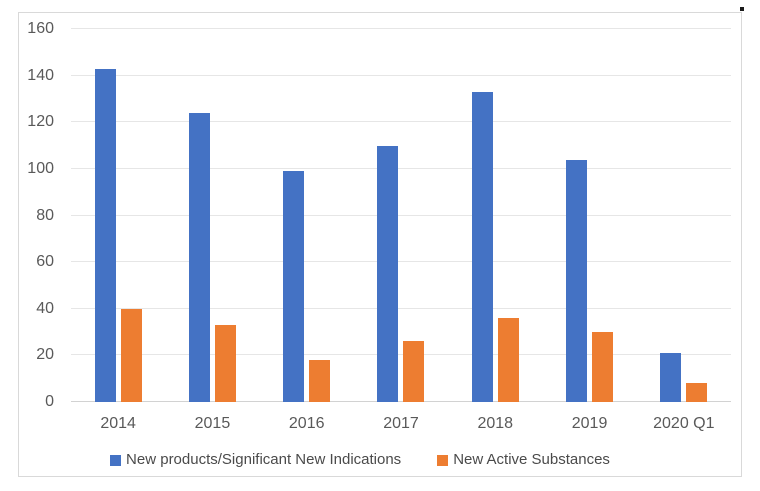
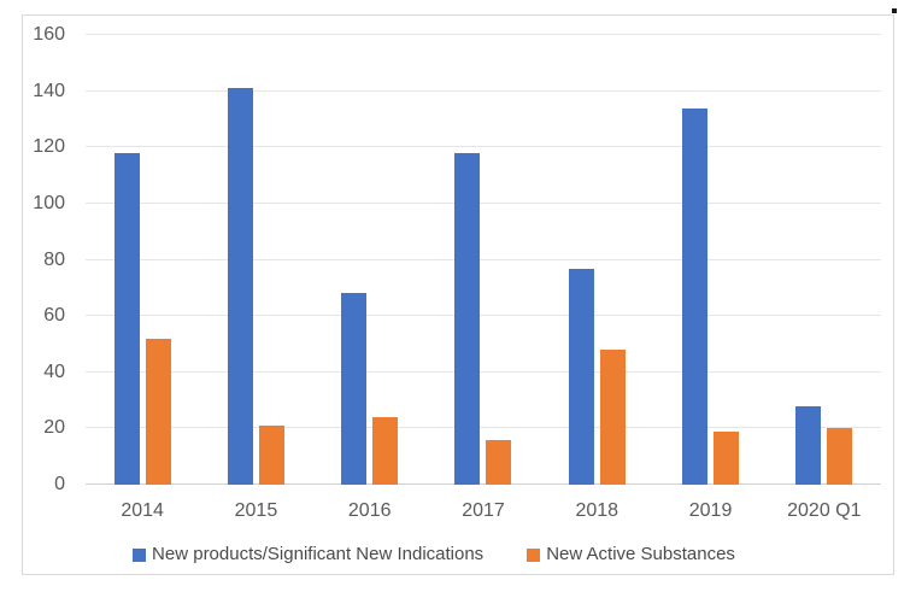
New products/Significant New Indications/2014: 143 -> 118
New Active Substances/2014: 40 -> 52
New products/Significant New Indications/2015: 124 -> 141
New Active Substances/2015: 33 -> 21
New products/Significant New Indications/2016: 99 -> 68
New Active Substances/2016: 18 -> 24
New products/Significant New Indications/2017: 110 -> 118
New Active Substances/2017: 26 -> 16
New products/Significant New Indications/2018: 133 -> 77
New Active Substances/2018: 36 -> 48
New products/Significant New Indications/2019: 104 -> 134
New Active Substances/2019: 30 -> 19
New products/Significant New Indications/2020 Q1: 21 -> 28
New Active Substances/2020 Q1: 8 -> 20
